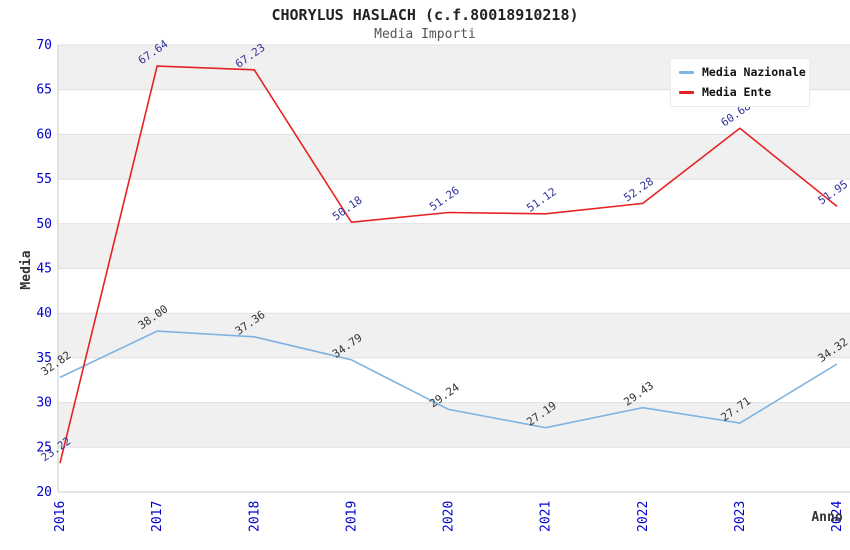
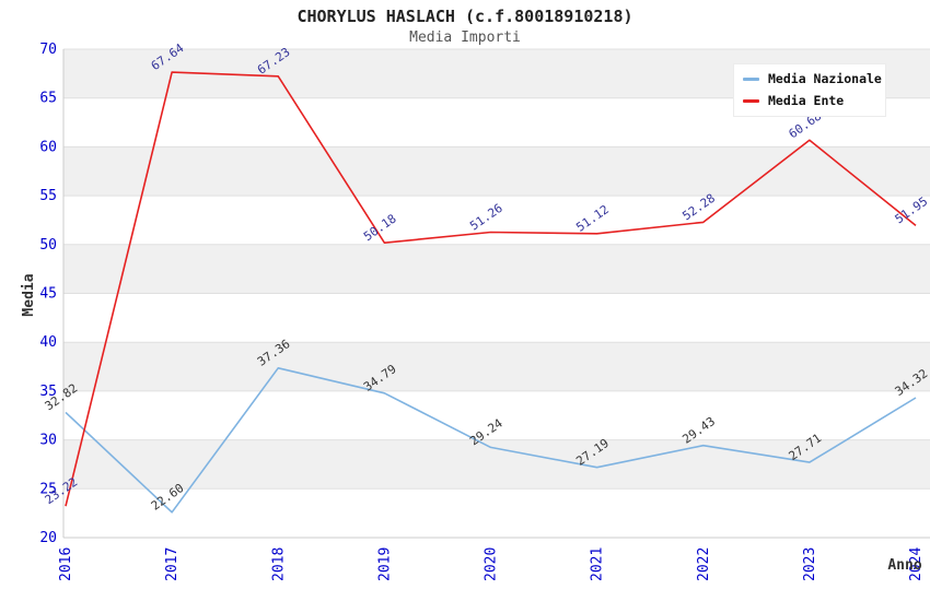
Media Nazionale/2017: 38.00 -> 22.60
